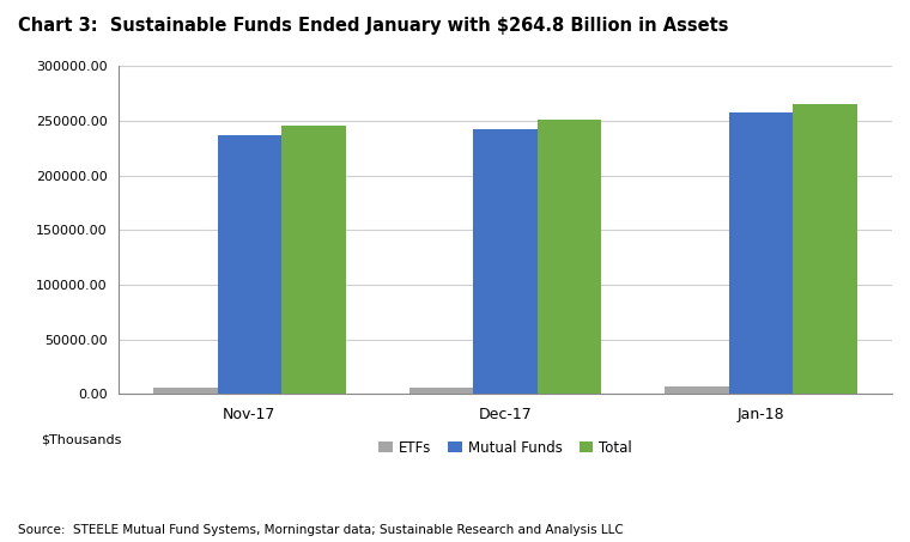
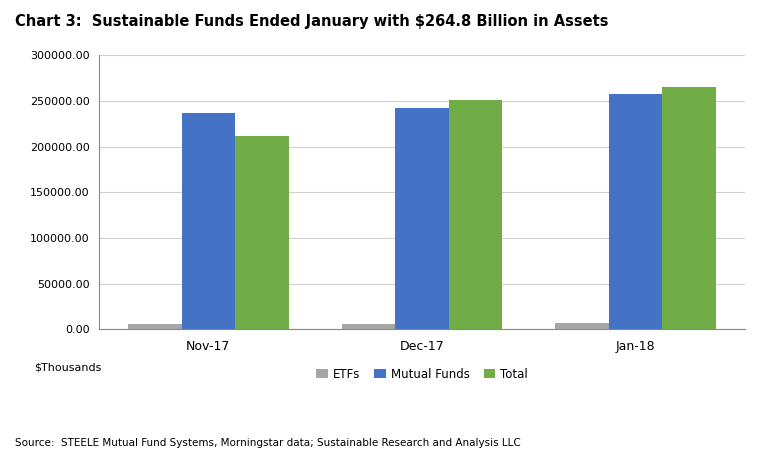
Total/Nov-17: 246000 -> 212000
